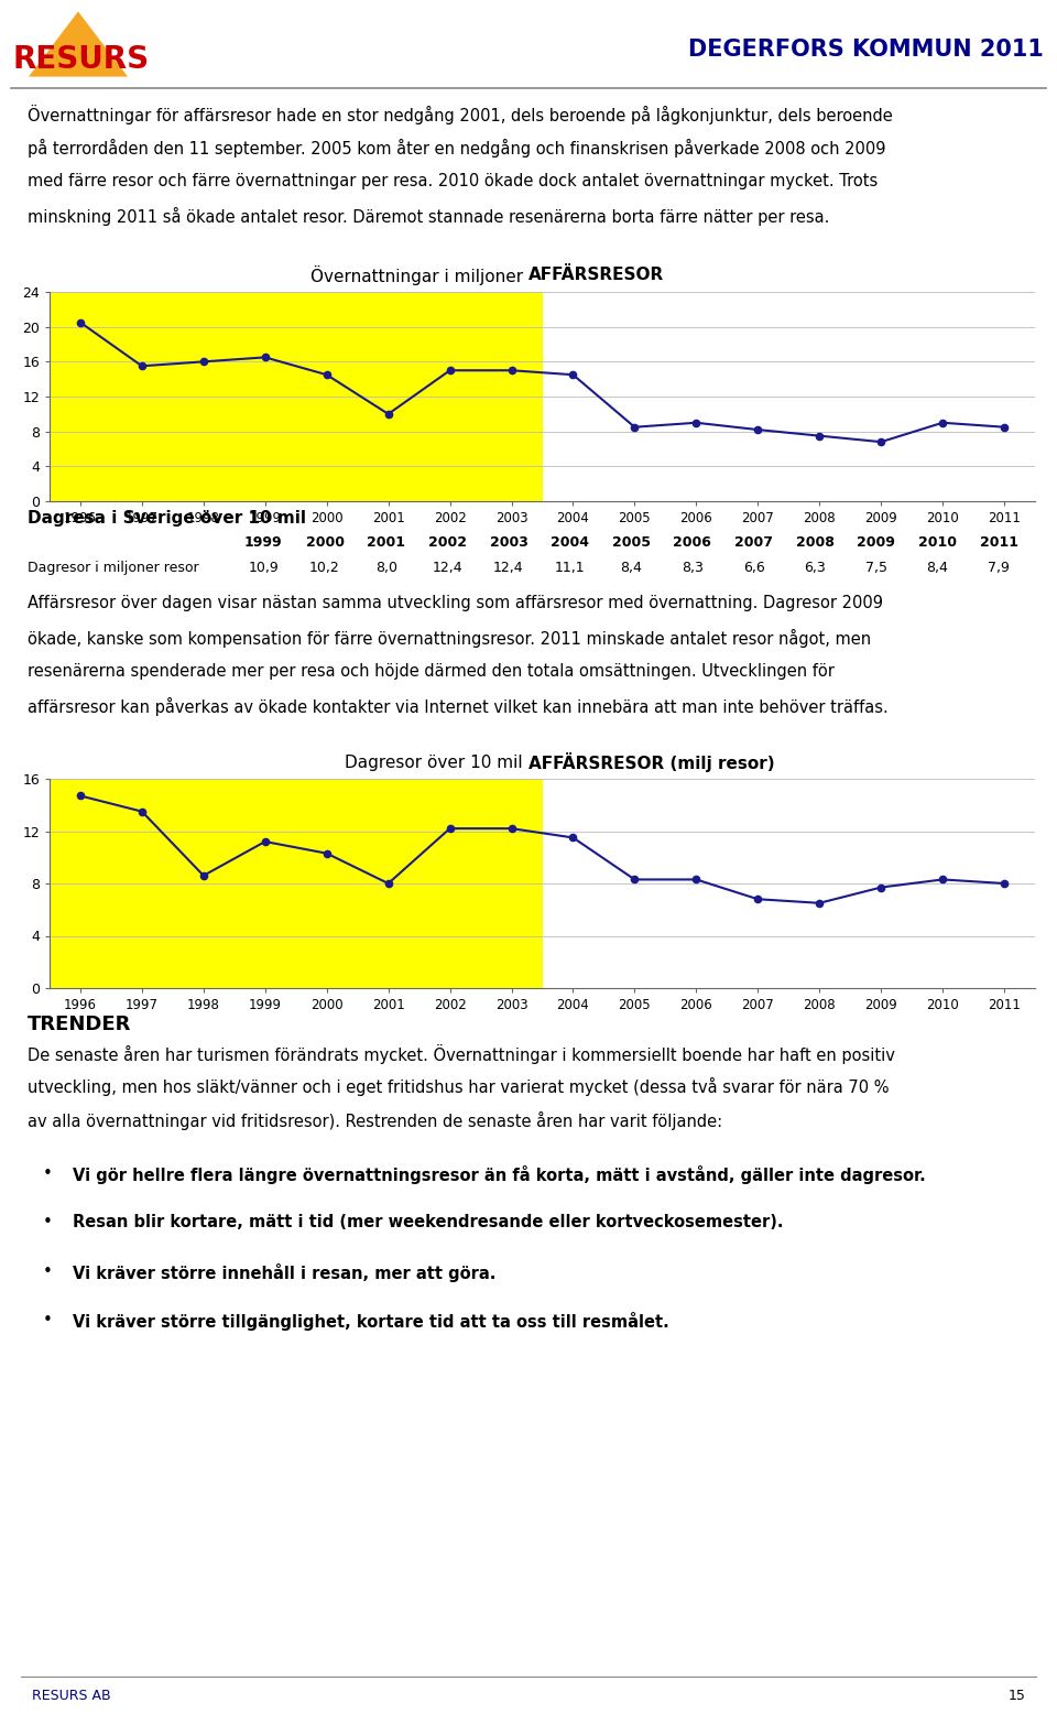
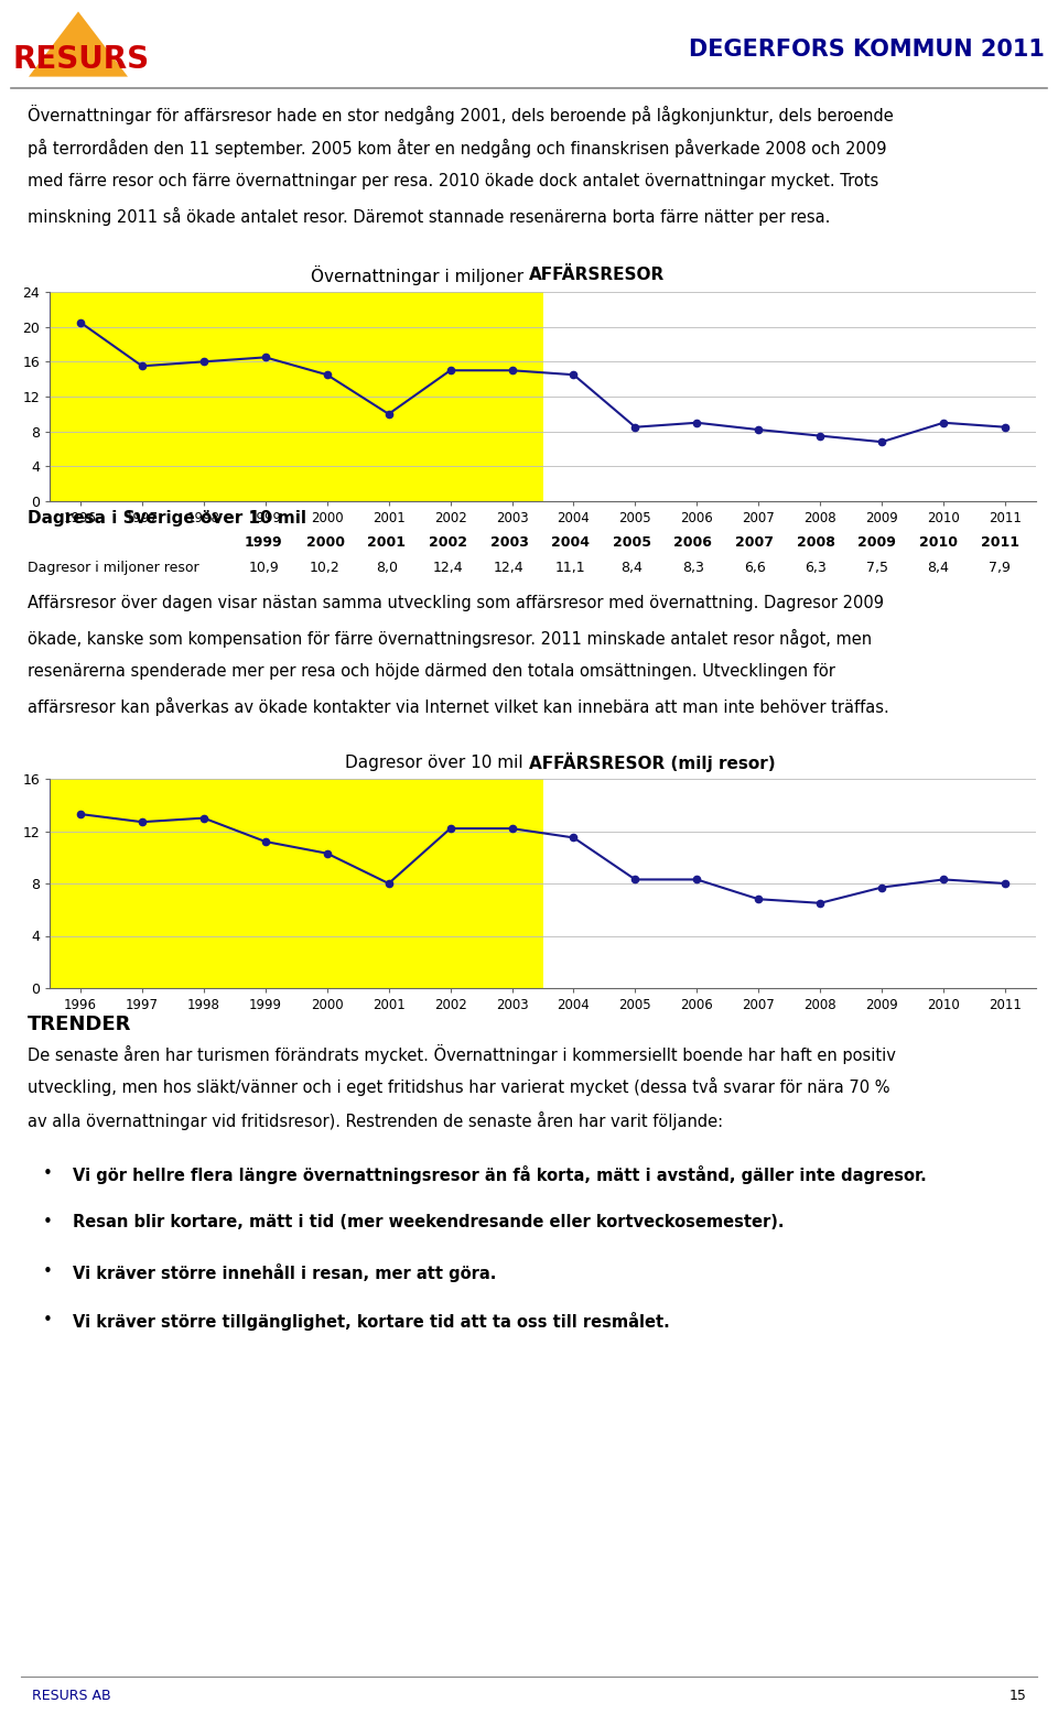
1996: 14.7 -> 13.3
1997: 13.5 -> 12.7
1998: 8.6 -> 13.0
